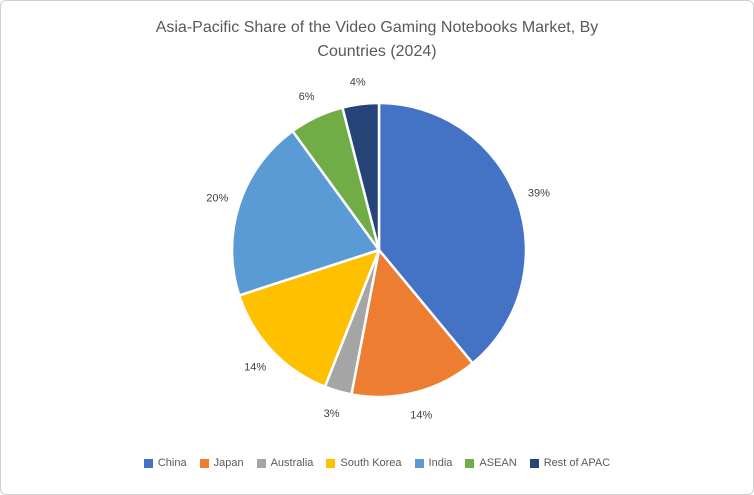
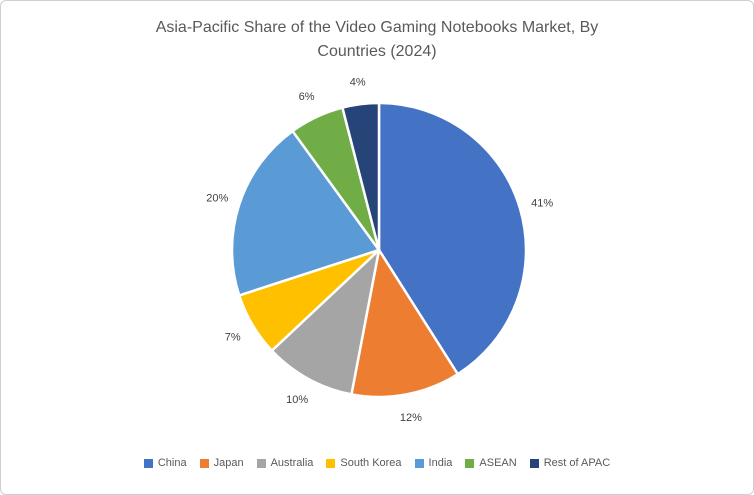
China: 39% -> 41%
Japan: 14% -> 12%
Australia: 3% -> 10%
South Korea: 14% -> 7%
